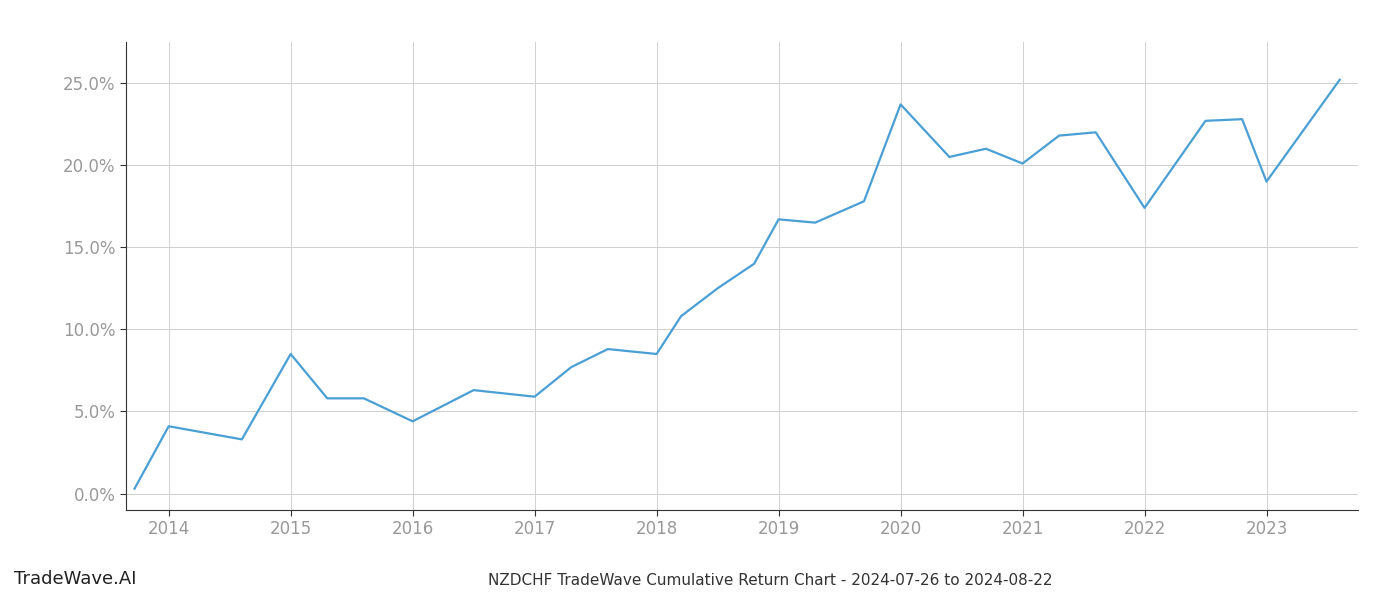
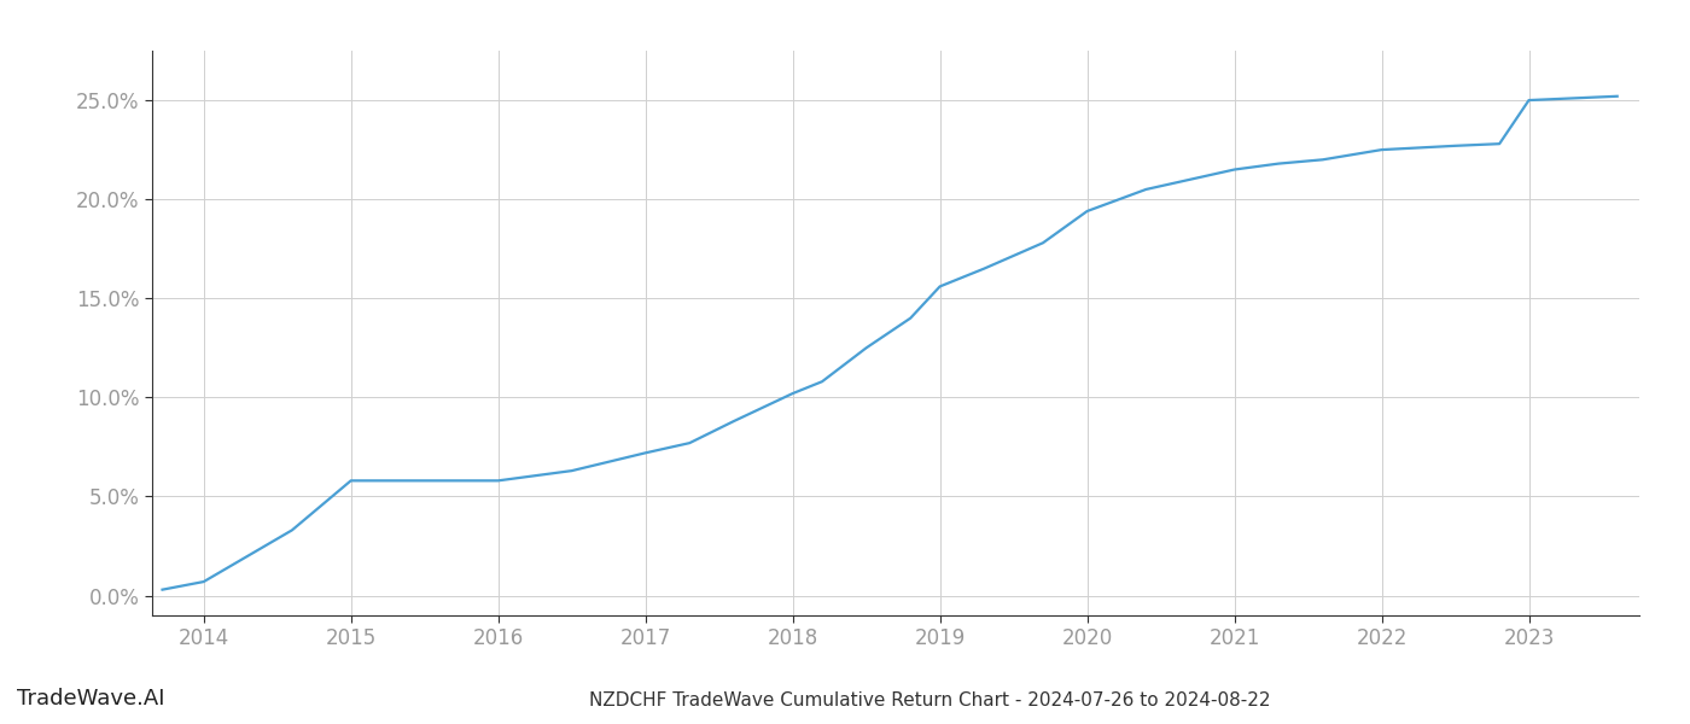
2014: 4.1% -> 0.7%
2015: 8.5% -> 5.8%
2016: 4.4% -> 5.8%
2017: 5.9% -> 7.2%
2018: 8.5% -> 10.2%
2019: 16.7% -> 15.6%
2020: 23.7% -> 19.4%
2021: 20.1% -> 21.5%
2022: 17.4% -> 22.5%
2023: 19.0% -> 25.0%
